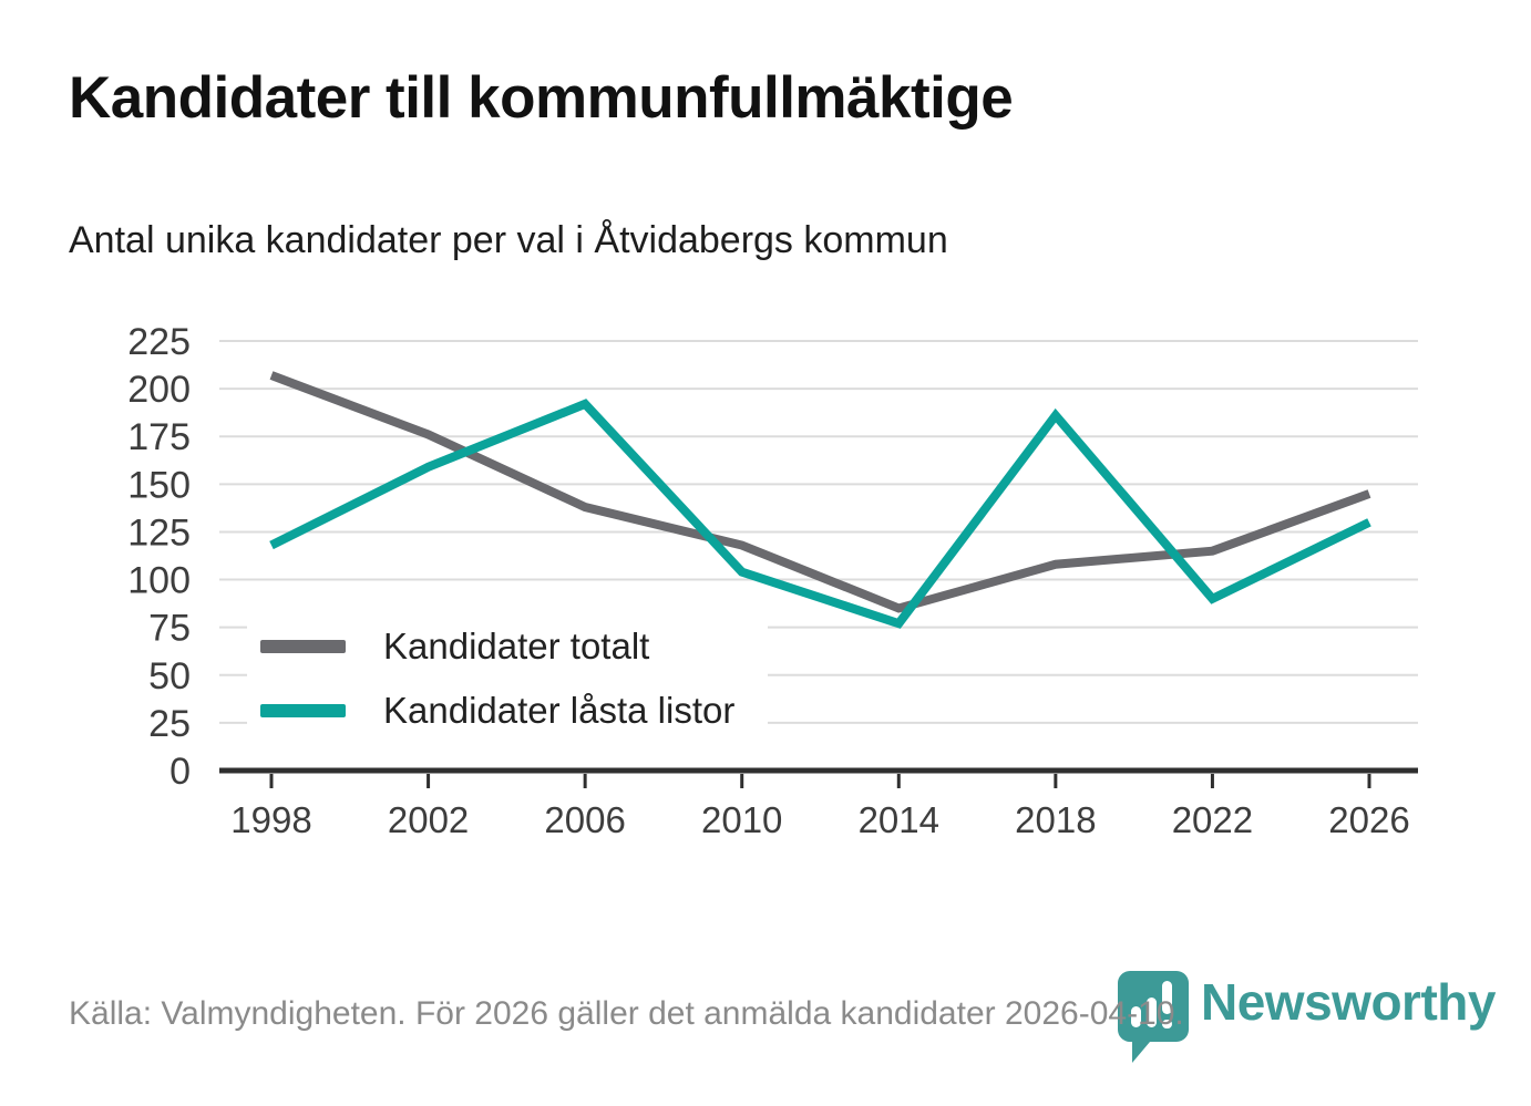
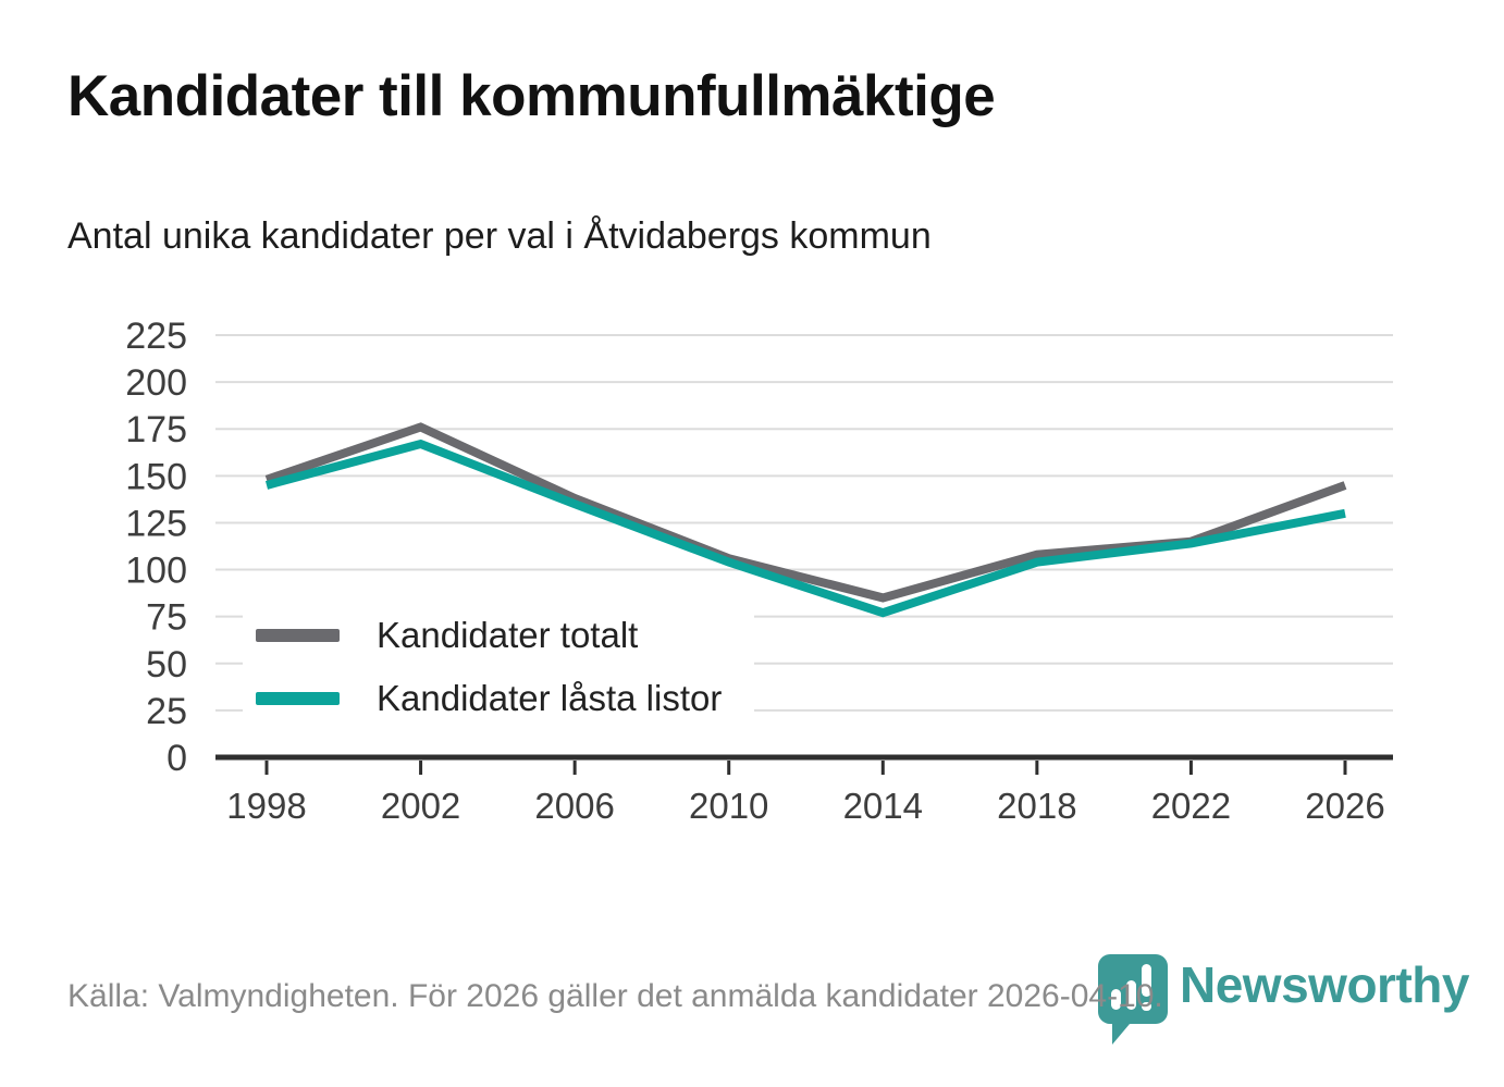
Kandidater totalt/1998: 207 -> 148
Kandidater låsta listor/1998: 118 -> 145
Kandidater låsta listor/2002: 159 -> 167
Kandidater låsta listor/2006: 192 -> 135
Kandidater totalt/2010: 118 -> 106
Kandidater låsta listor/2018: 186 -> 104
Kandidater låsta listor/2022: 90 -> 114
